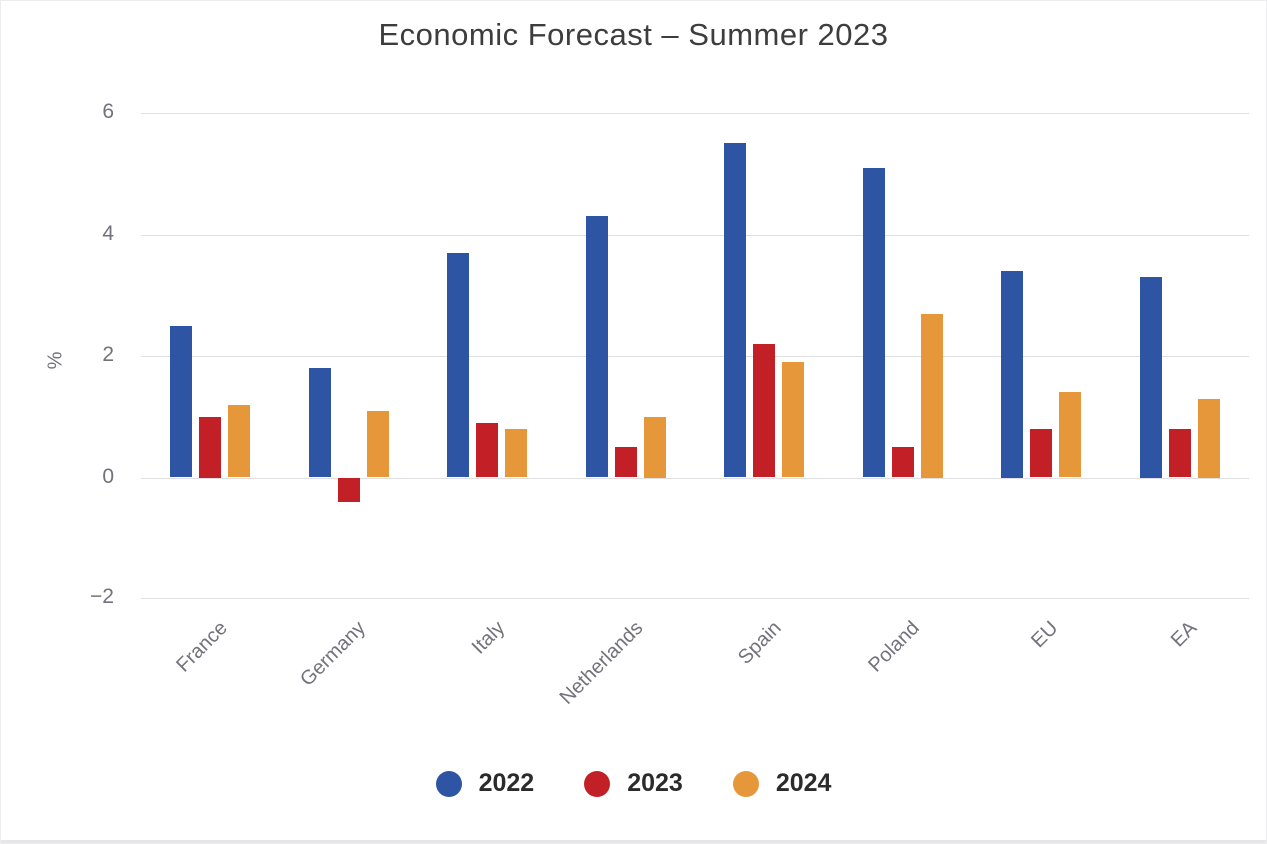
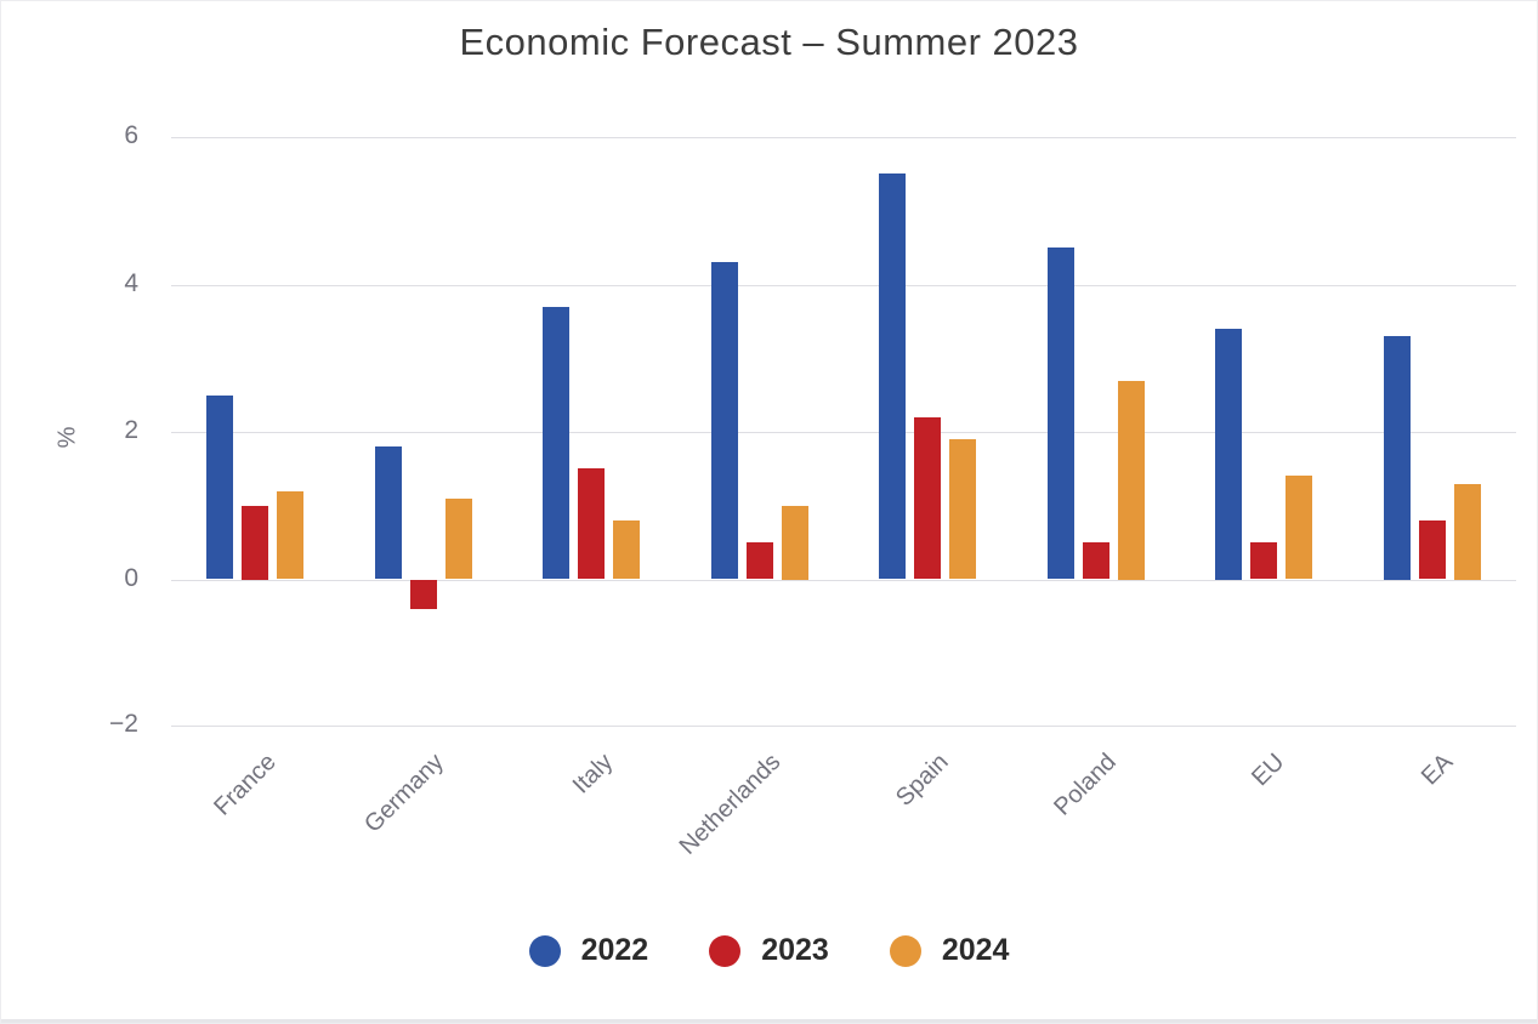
2023/Italy: 0.9 -> 1.5
2022/Poland: 5.1 -> 4.5
2023/EU: 0.8 -> 0.5
